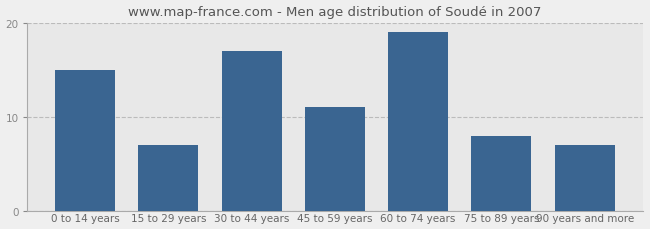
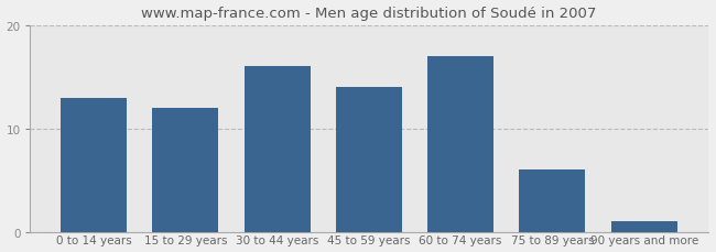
0 to 14 years: 15 -> 13
15 to 29 years: 7 -> 12
30 to 44 years: 17 -> 16
45 to 59 years: 11 -> 14
60 to 74 years: 19 -> 17
75 to 89 years: 8 -> 6
90 years and more: 7 -> 1
